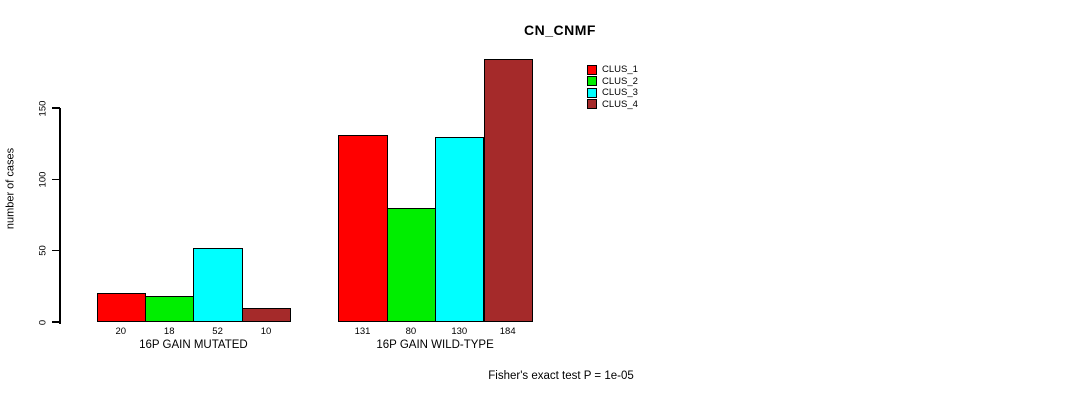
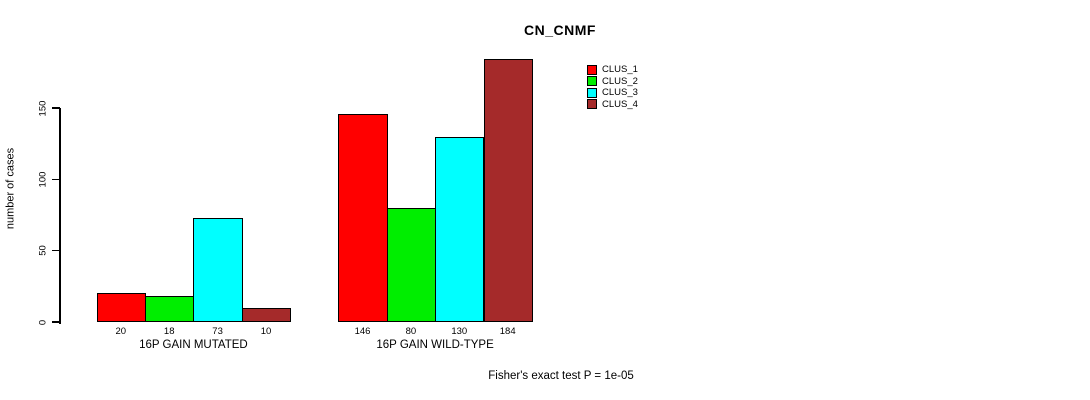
CLUS_3/16P GAIN MUTATED: 52 -> 73
CLUS_1/16P GAIN WILD-TYPE: 131 -> 146
